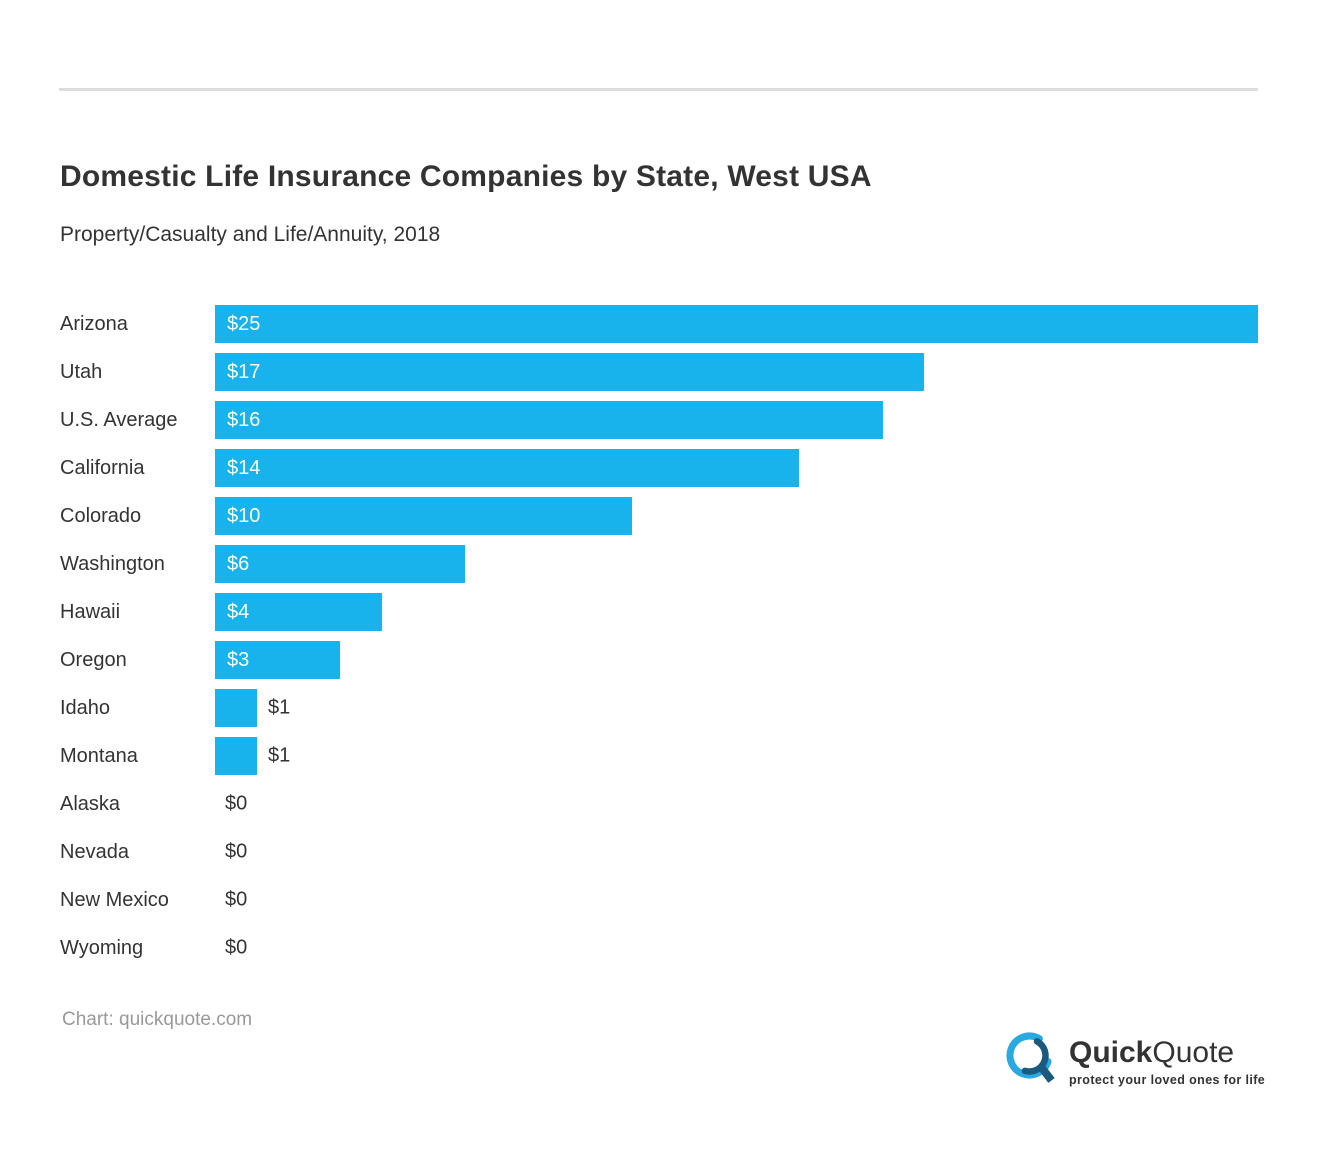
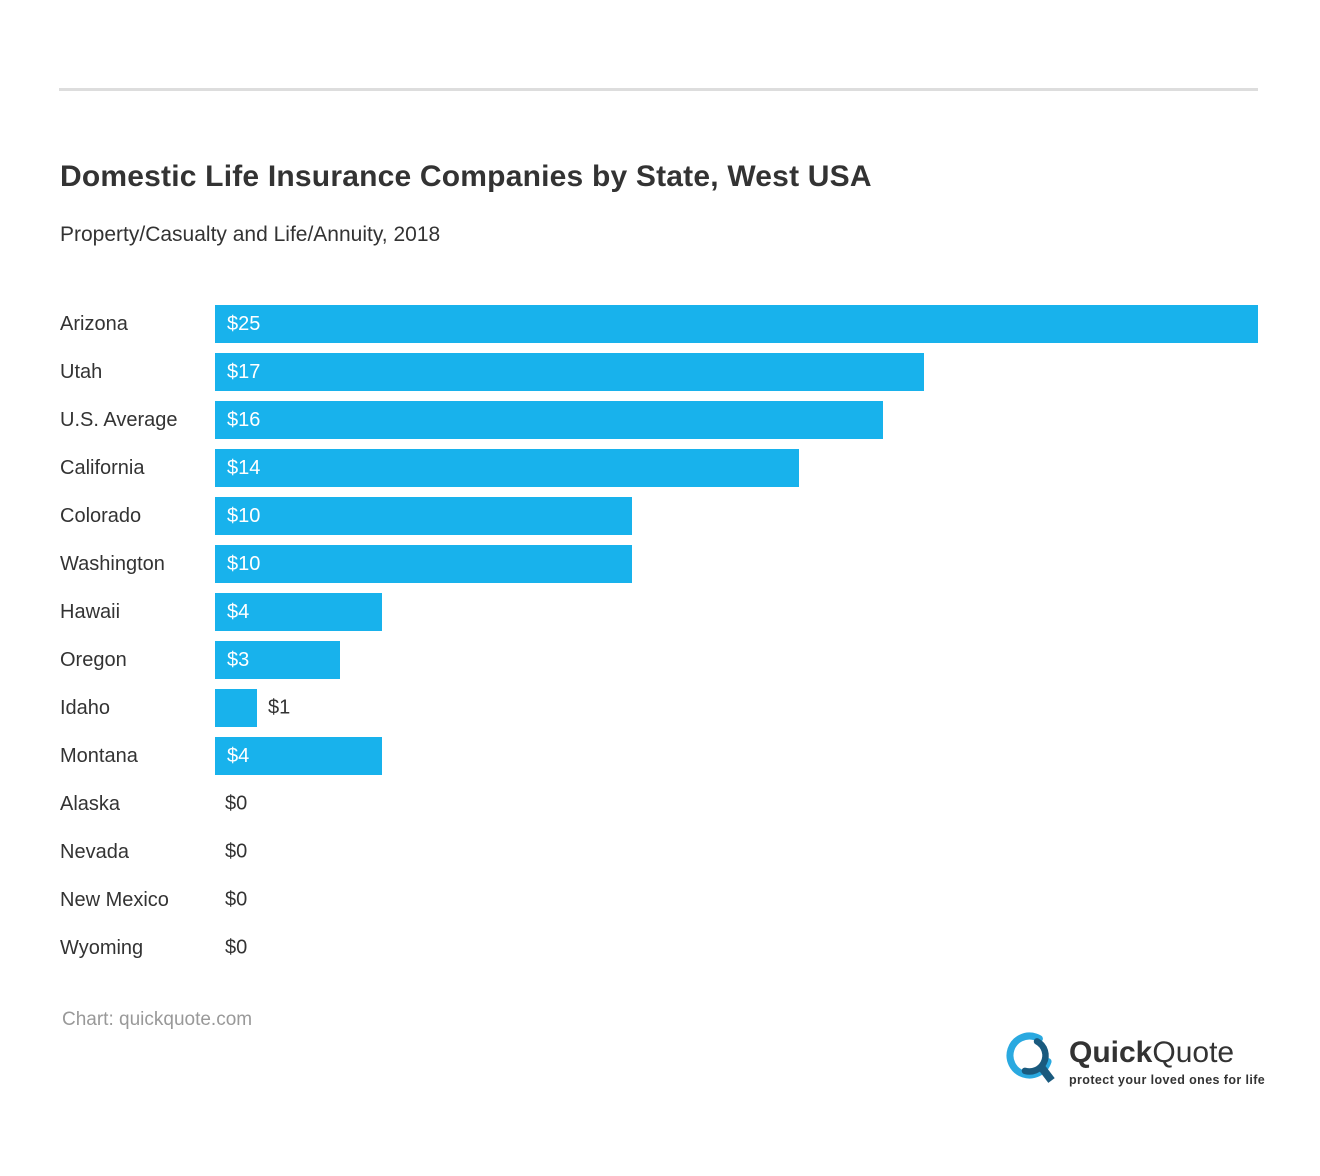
Washington: $6 -> $10
Montana: $1 -> $4
